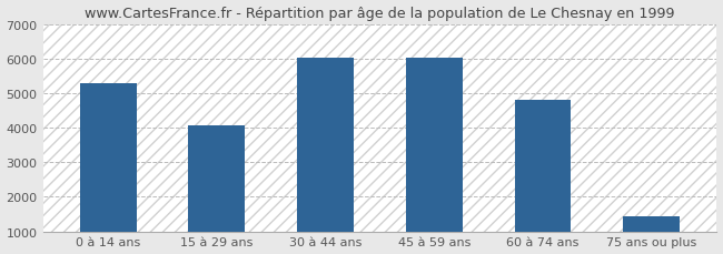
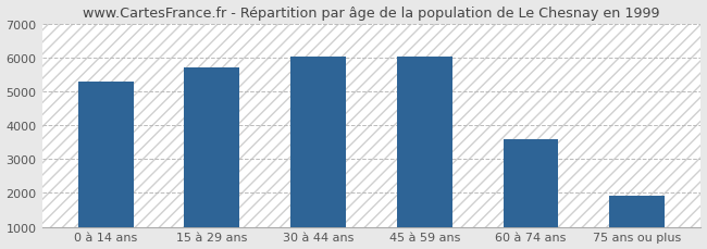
15 à 29 ans: 4050 -> 5700
60 à 74 ans: 4800 -> 3600
75 ans ou plus: 1450 -> 1920
